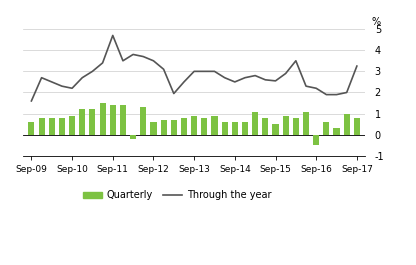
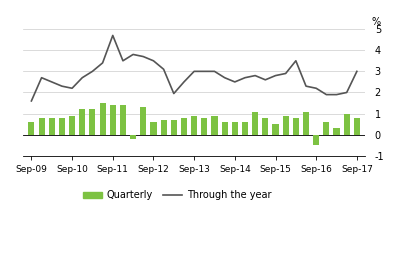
Through the year/Sep-15: 2.55 -> 2.80
Through the year/Sep-17: 3.25 -> 3.00
